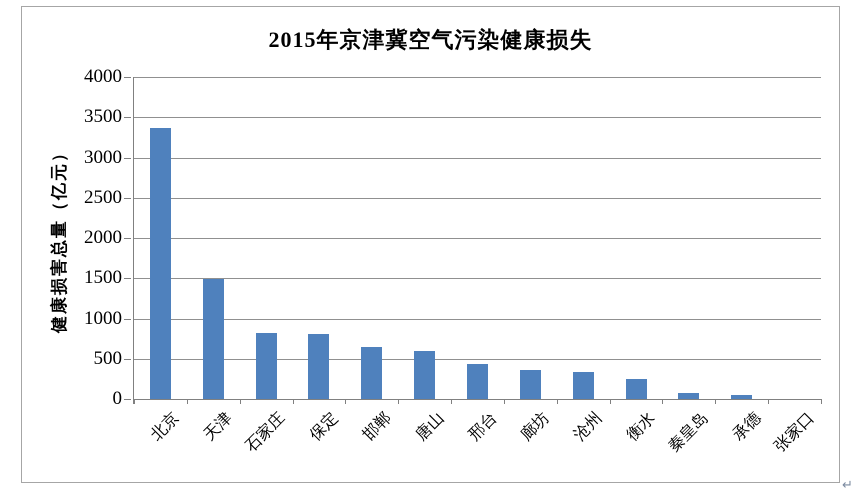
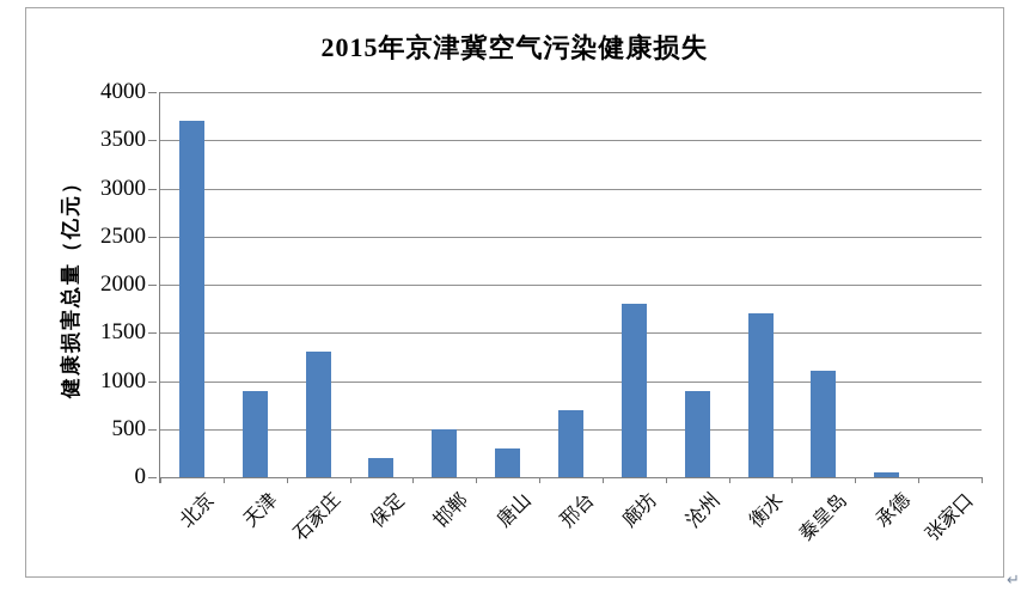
北京: 3400 -> 3700
天津: 1500 -> 900
石家庄: 800 -> 1300
保定: 800 -> 200
邯郸: 600 -> 500
唐山: 600 -> 300
邢台: 400 -> 700
廊坊: 400 -> 1800
沧州: 300 -> 900
衡水: 200 -> 1700
秦皇岛: 100 -> 1100
